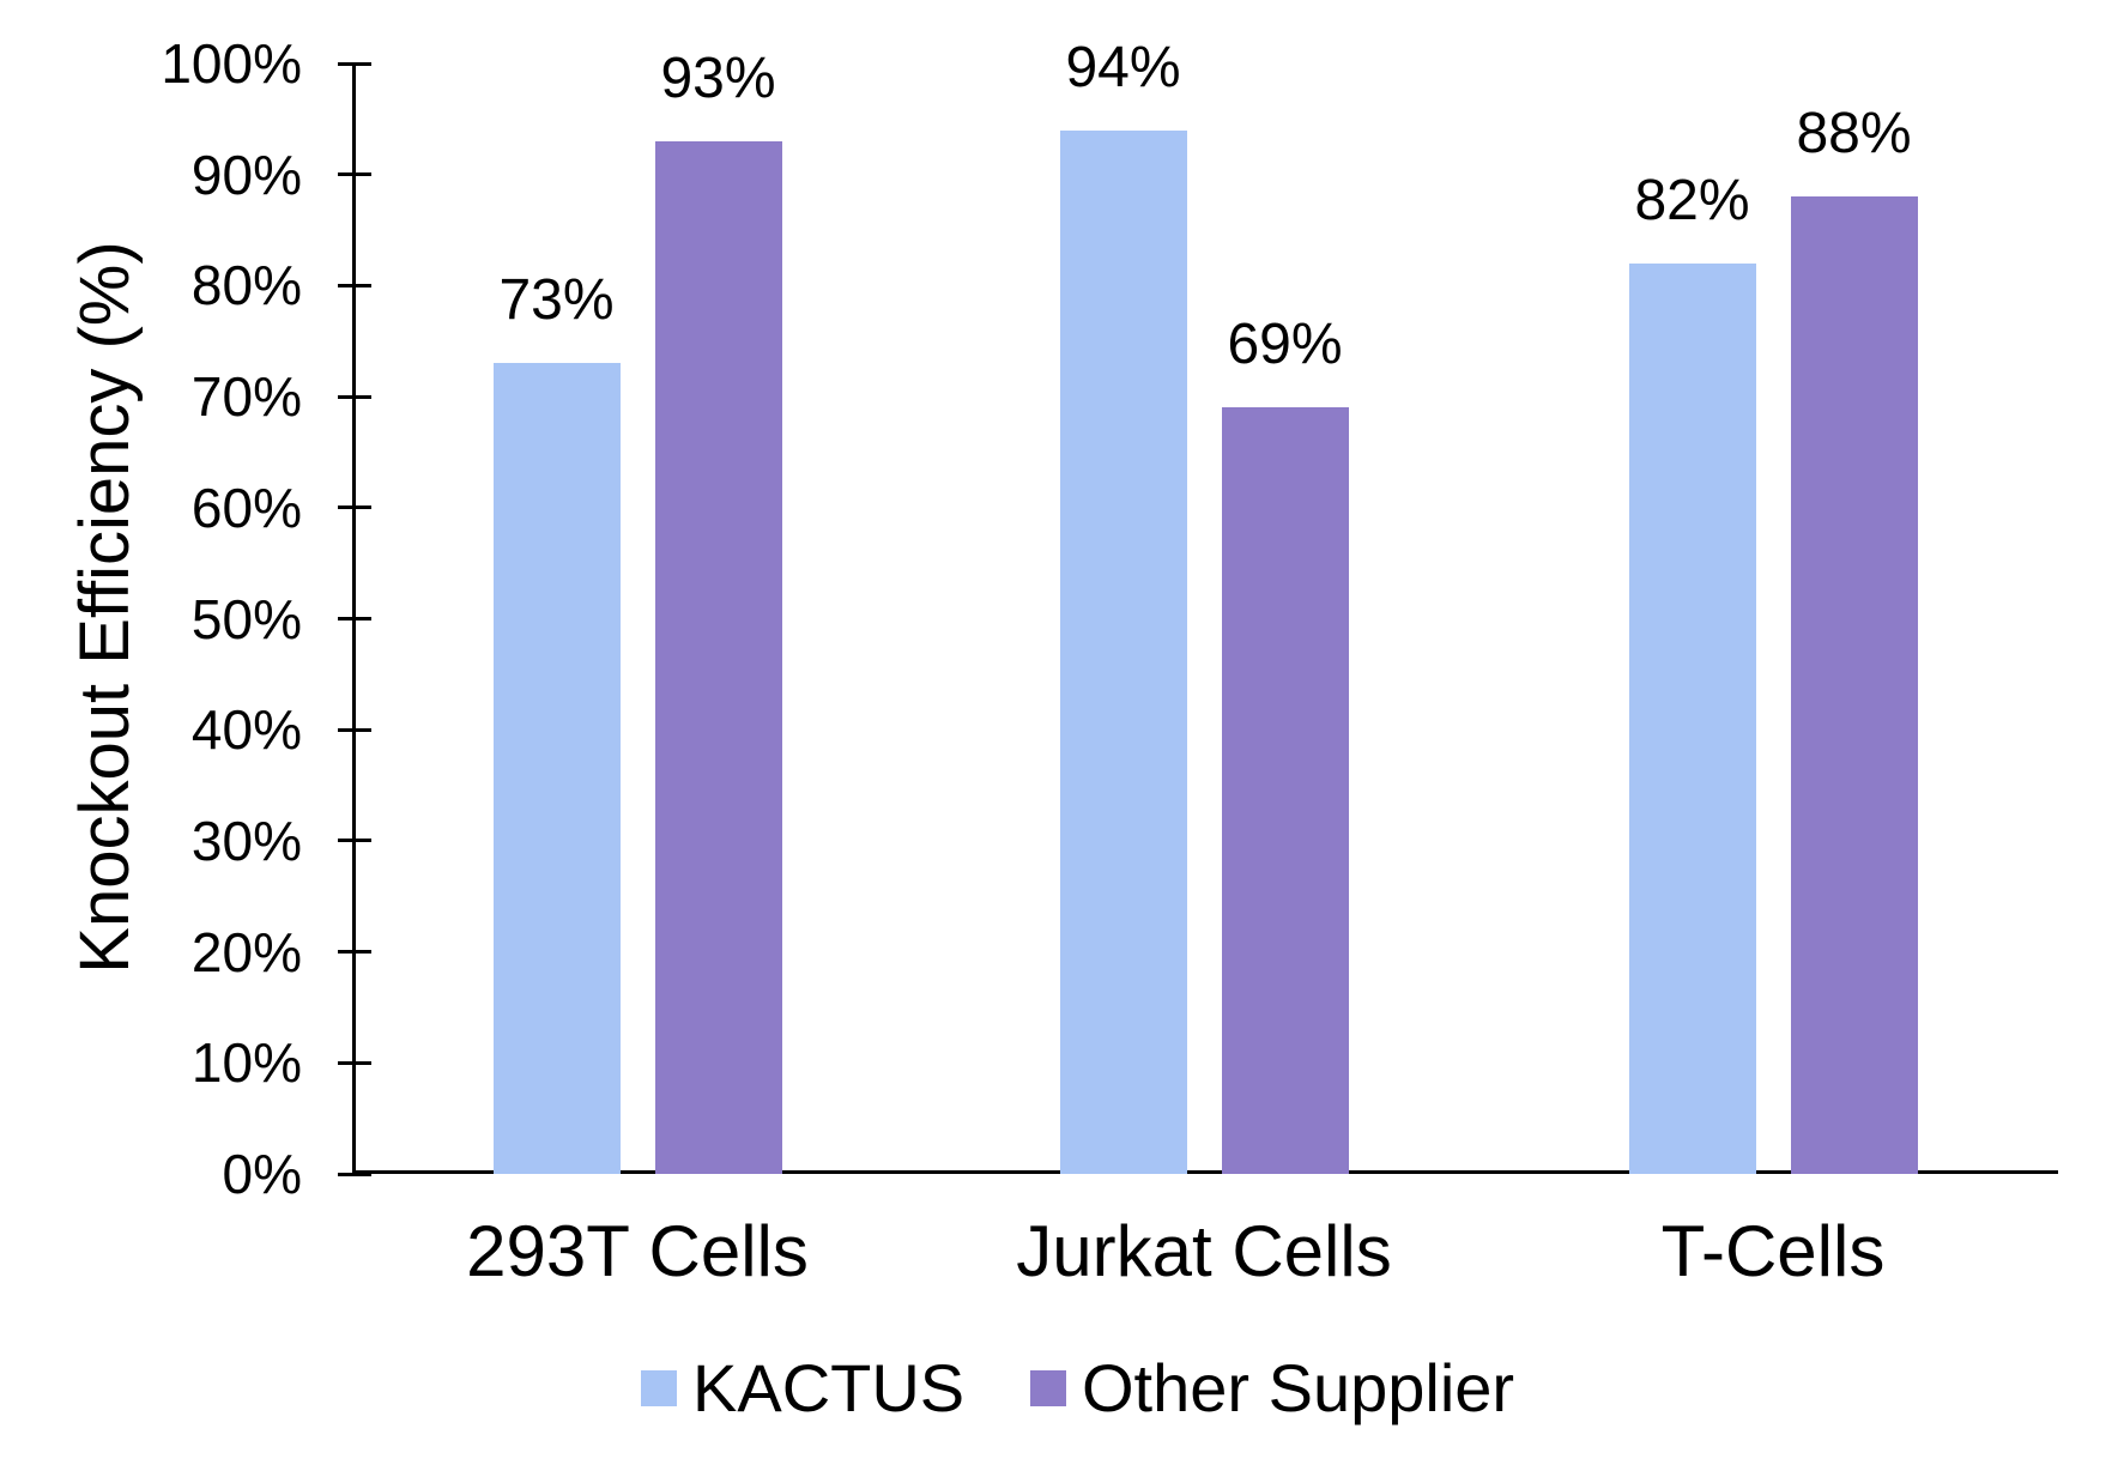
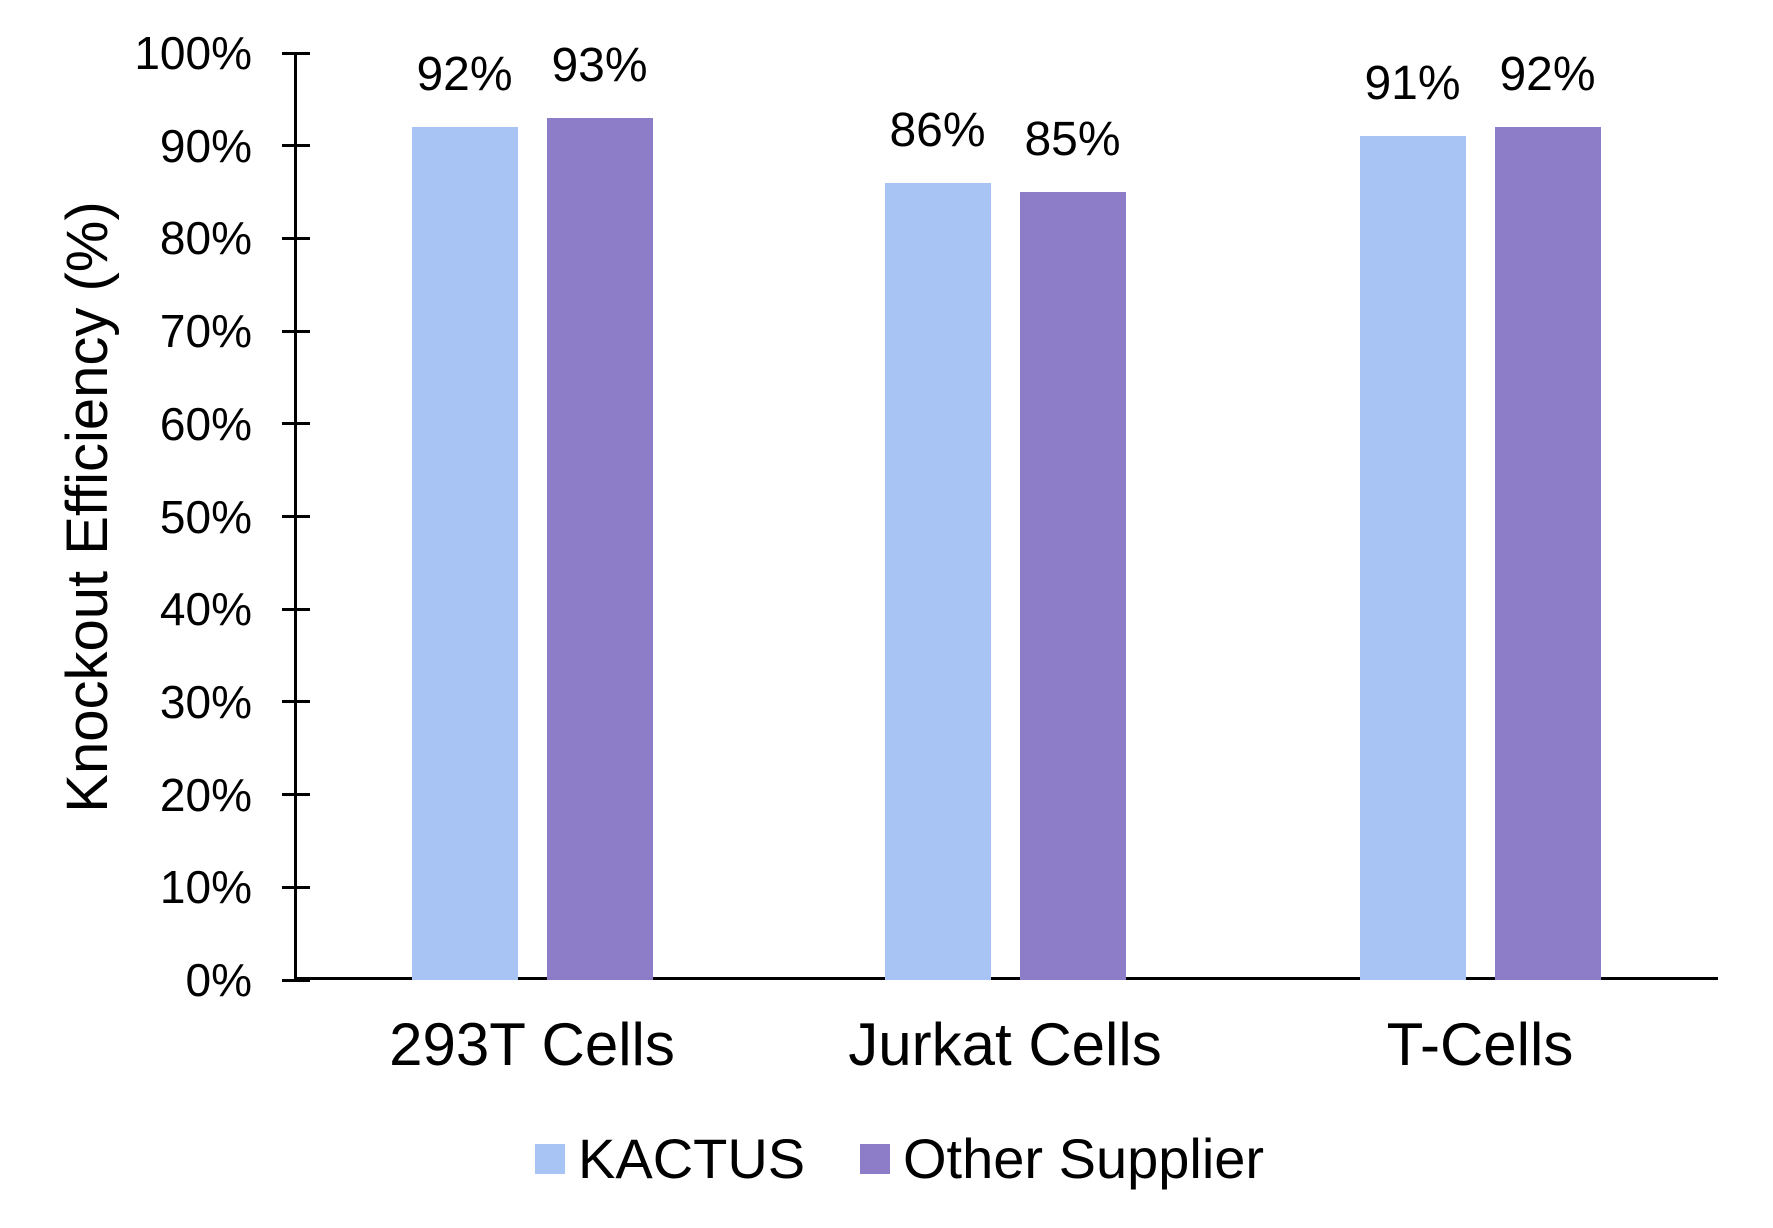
KACTUS/293T Cells: 73% -> 92%
KACTUS/Jurkat Cells: 94% -> 86%
Other Supplier/Jurkat Cells: 69% -> 85%
KACTUS/T-Cells: 82% -> 91%
Other Supplier/T-Cells: 88% -> 92%
